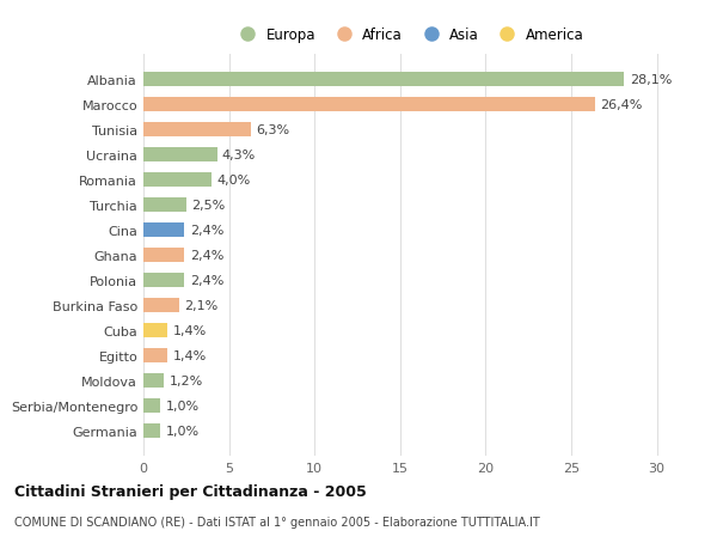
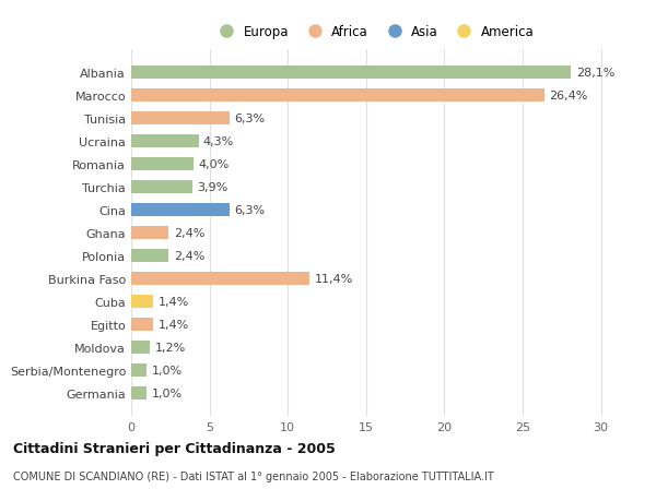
Turchia: 2,5% -> 3,9%
Cina: 2,4% -> 6,3%
Burkina Faso: 2,1% -> 11,4%
